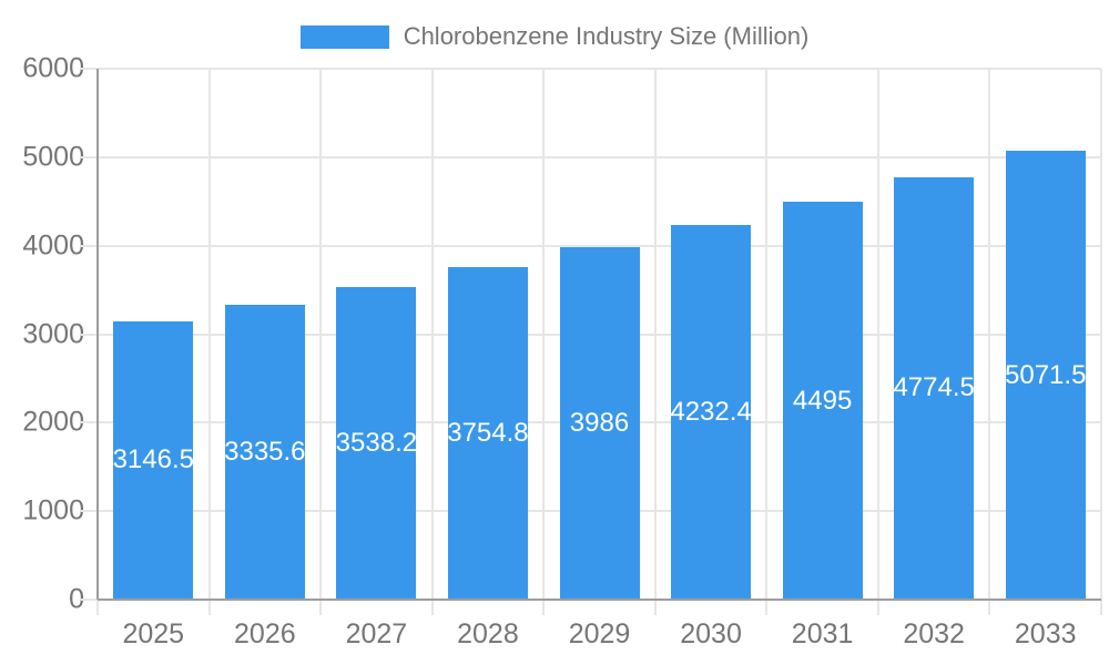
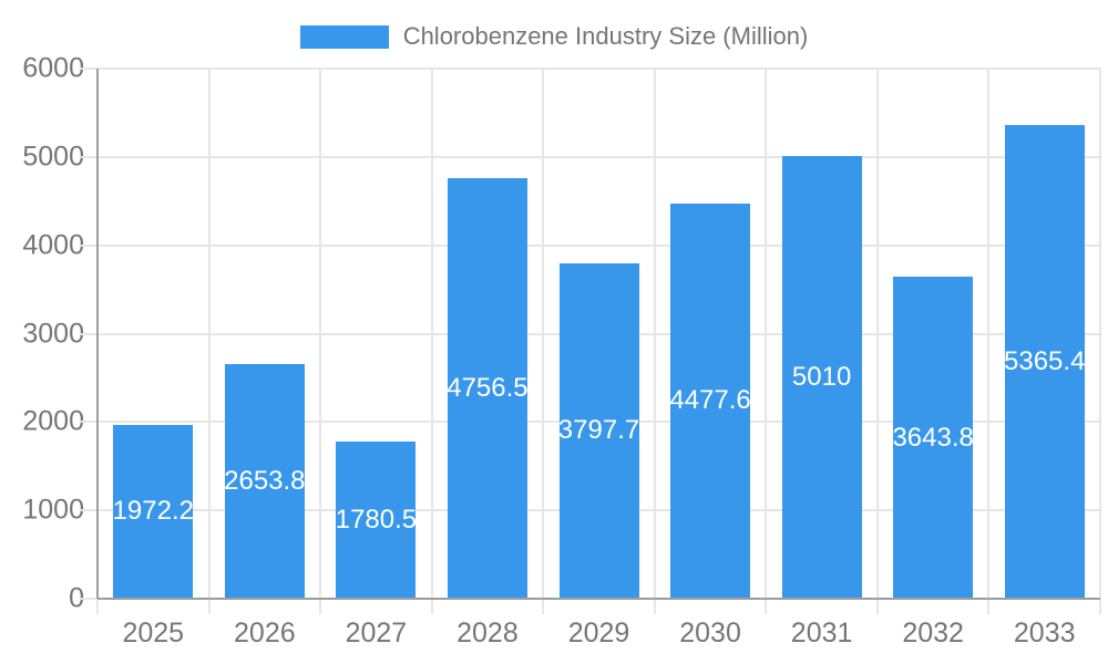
2025: 3146.5 -> 1972.2
2026: 3335.6 -> 2653.8
2027: 3538.2 -> 1780.5
2028: 3754.8 -> 4756.5
2029: 3986 -> 3797.7
2030: 4232.4 -> 4477.6
2031: 4495 -> 5010
2032: 4774.5 -> 3643.8
2033: 5071.5 -> 5365.4
